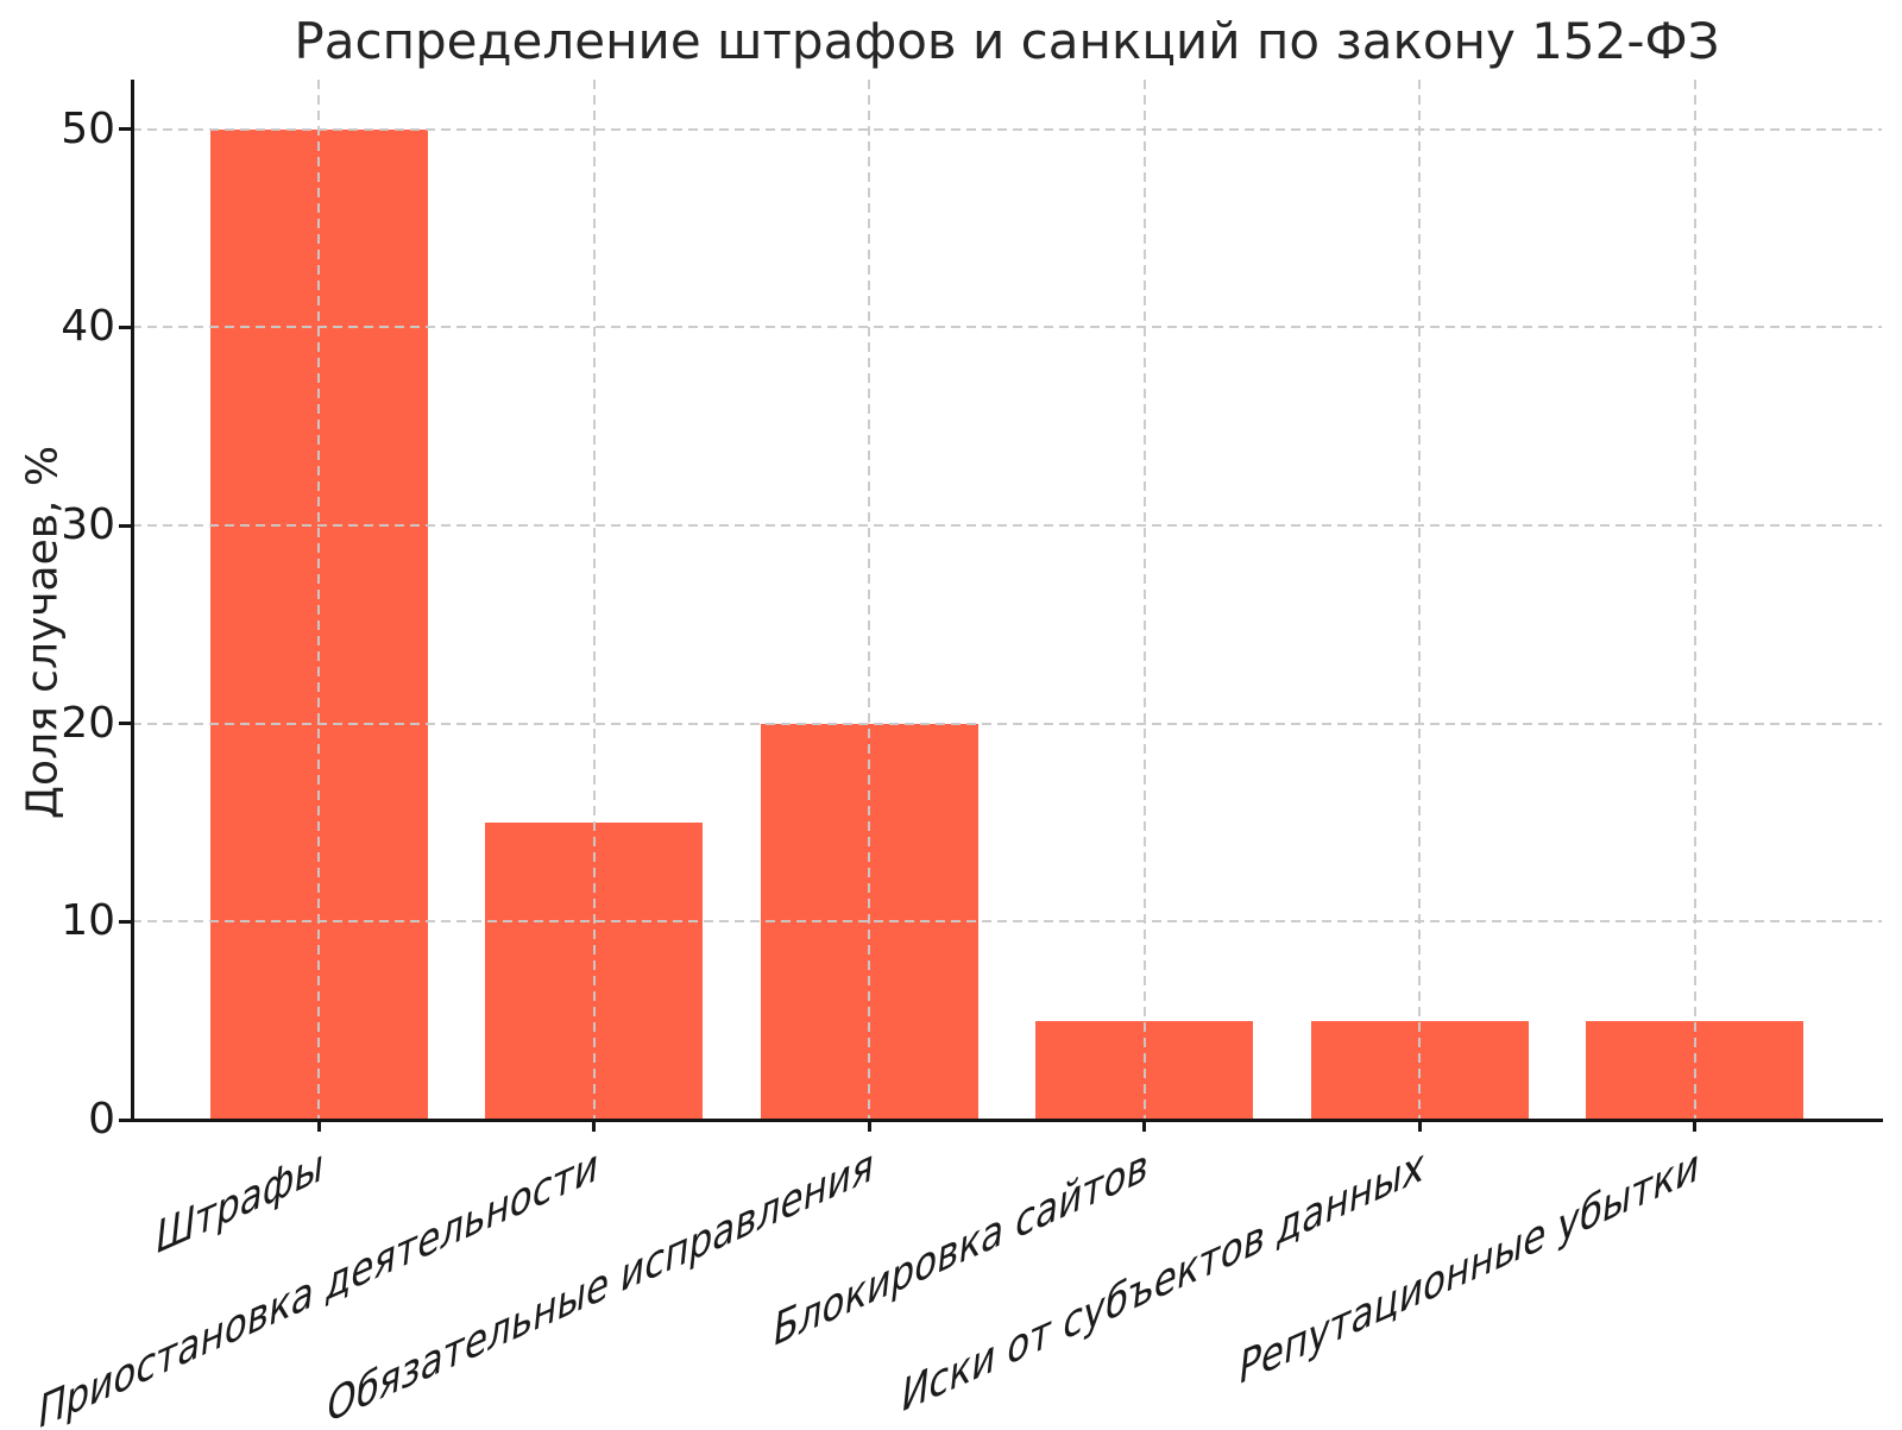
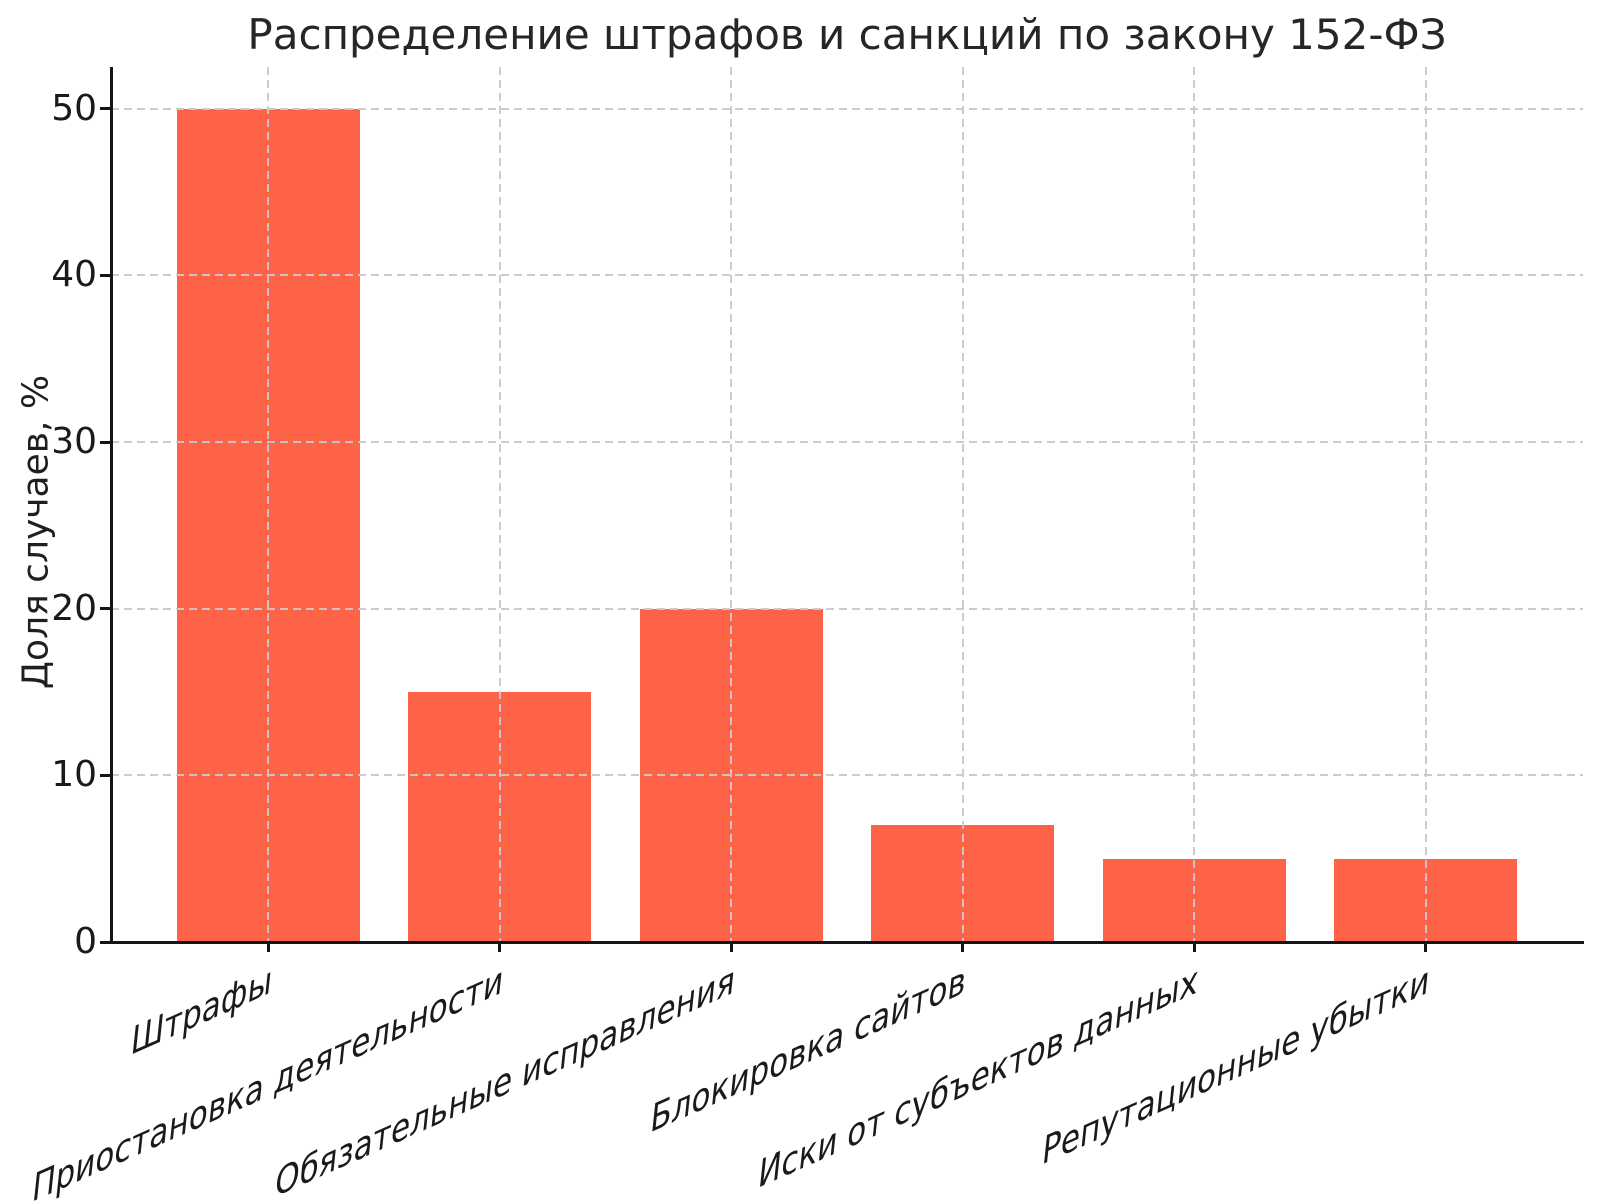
Блокировка сайтов: 5 -> 7
